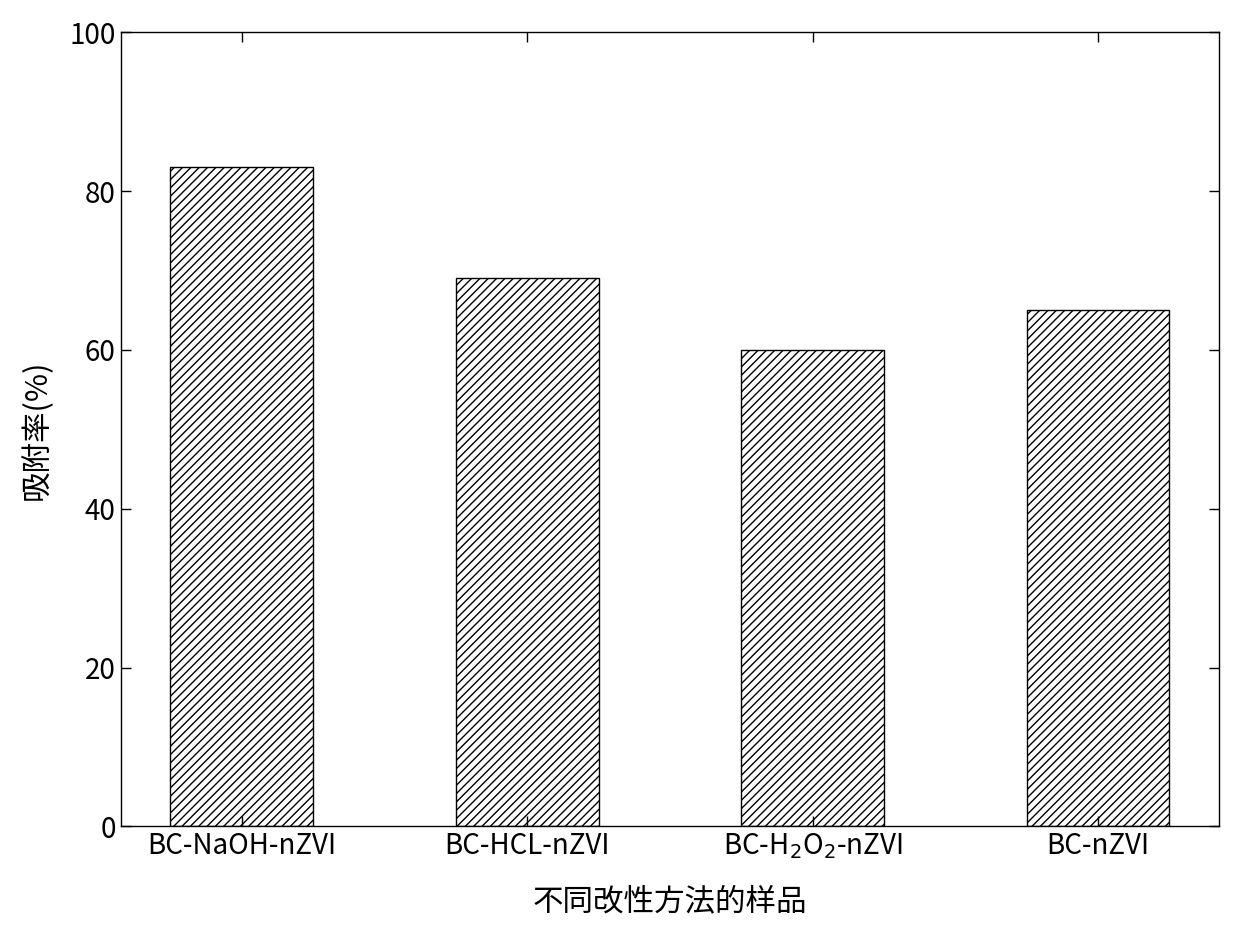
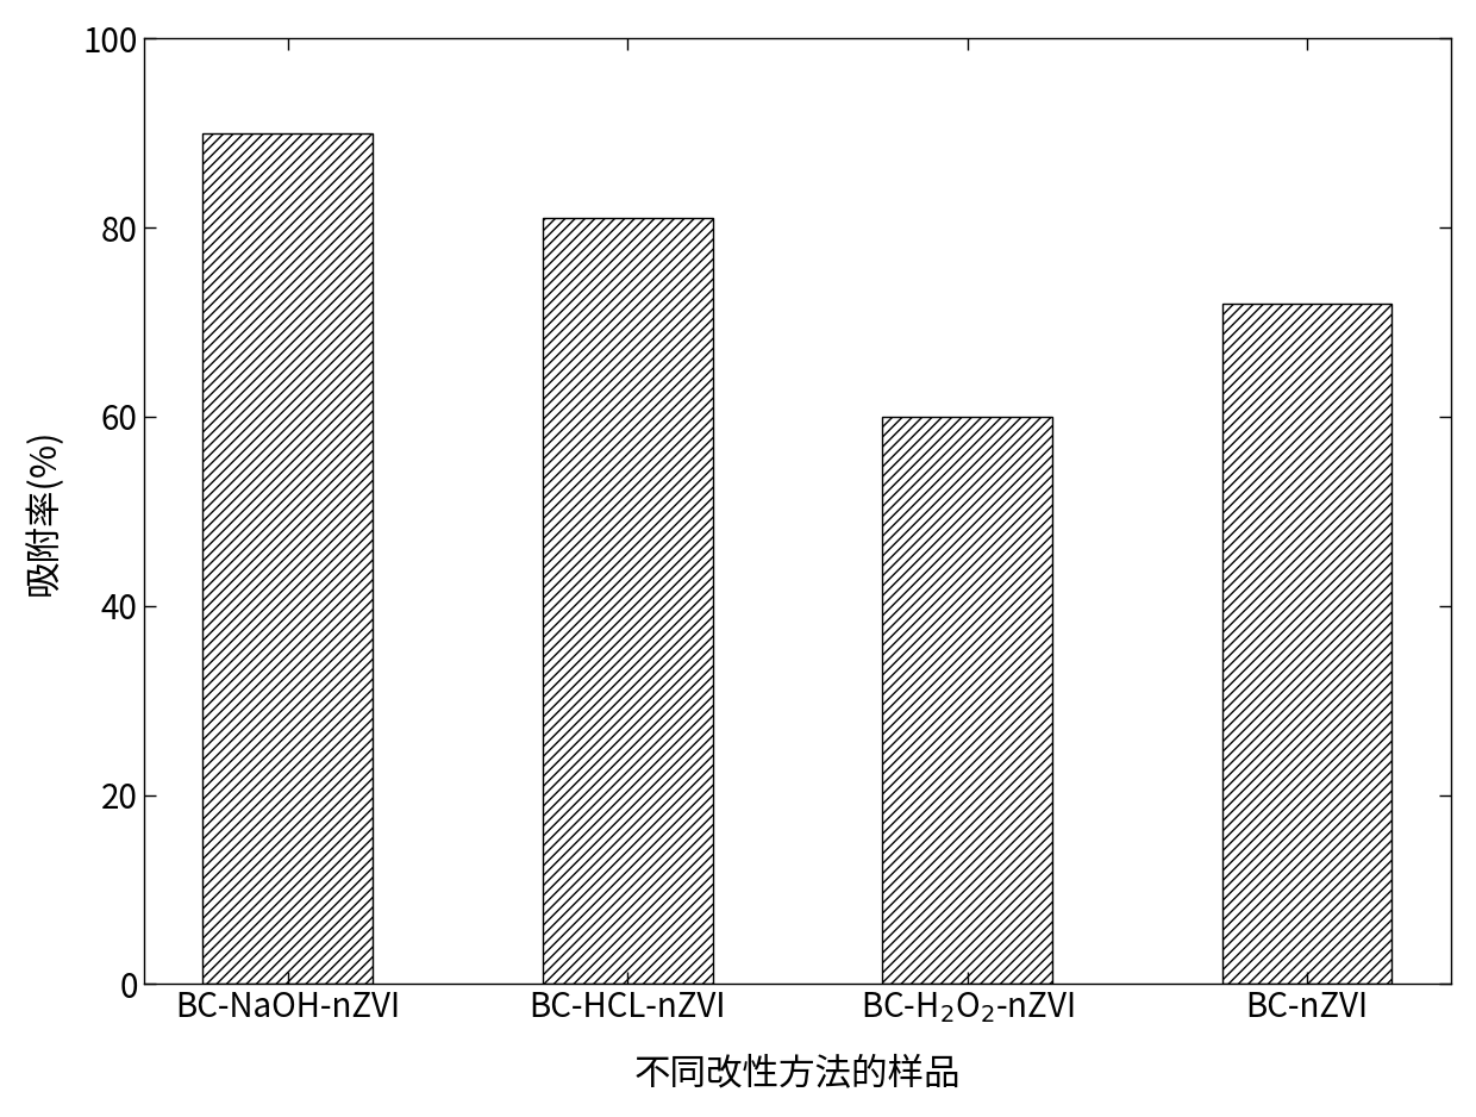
BC-NaOH-nZVI: 83 -> 90
BC-HCL-nZVI: 69 -> 81
BC-nZVI: 65 -> 72
